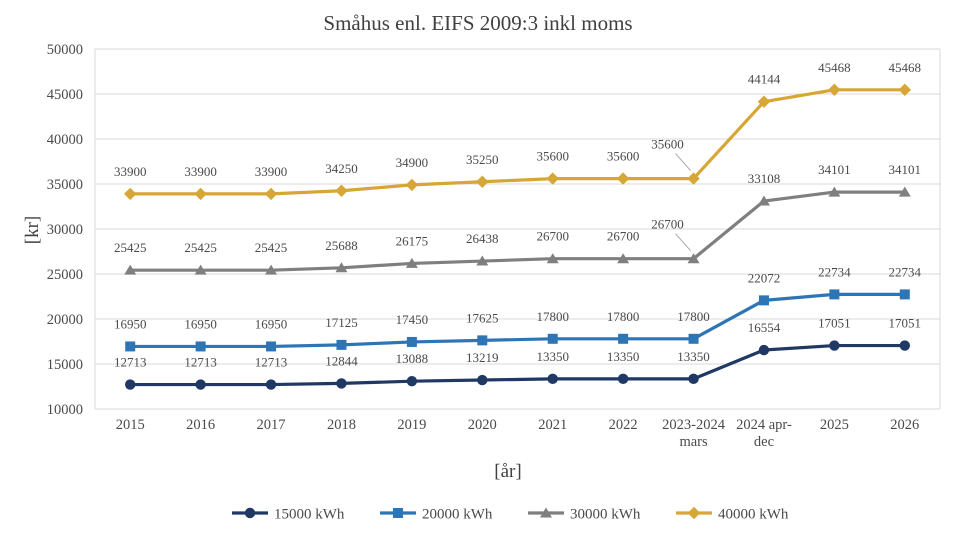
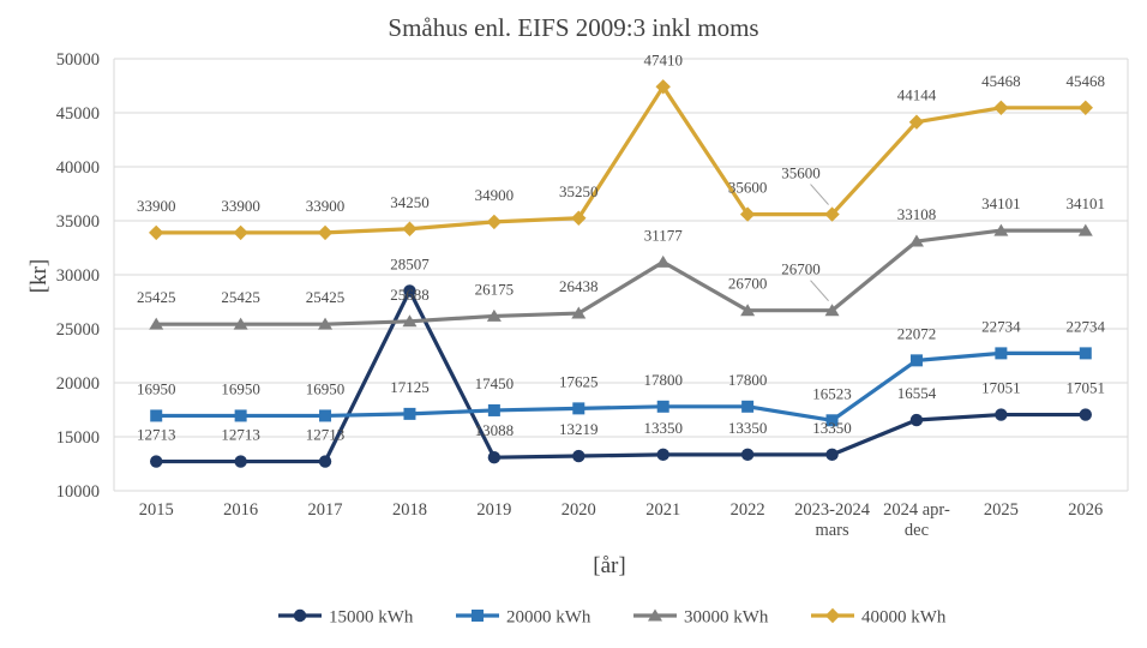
15000 kWh/2018: 12844 -> 28507
30000 kWh/2021: 26700 -> 31177
40000 kWh/2021: 35600 -> 47410
20000 kWh/2023-2024 mars: 17800 -> 16523
